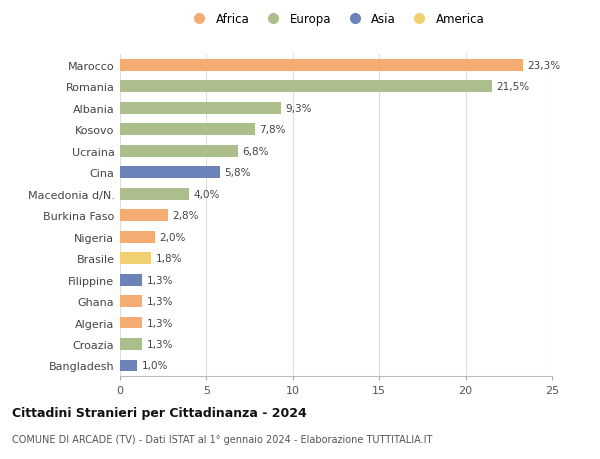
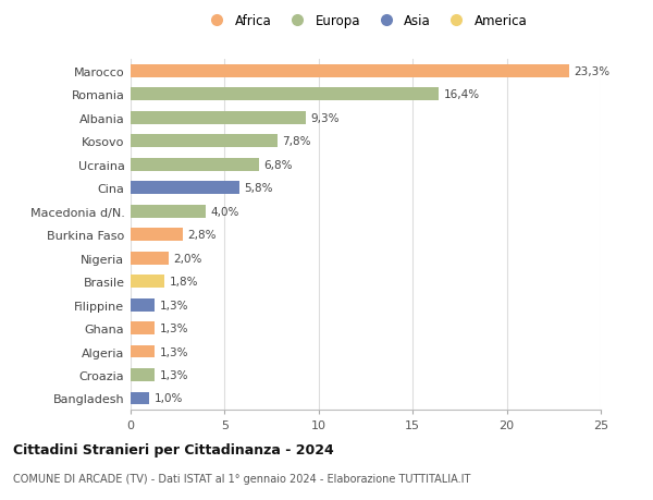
Romania: 21,5% -> 16,4%
